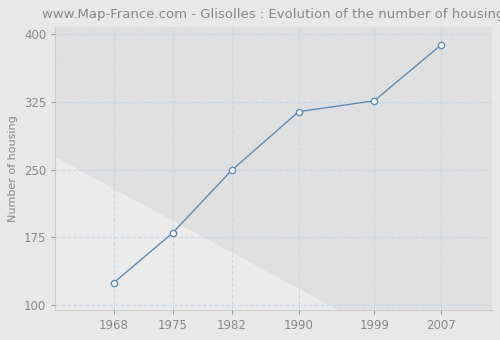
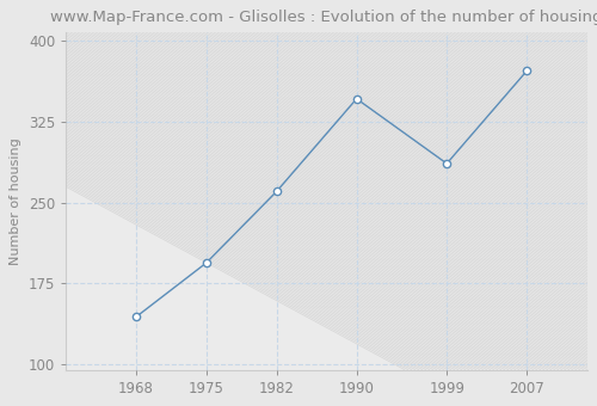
1968: 125 -> 144
1975: 180 -> 194
1982: 249 -> 260
1990: 314 -> 346
1999: 326 -> 286
2007: 388 -> 372
